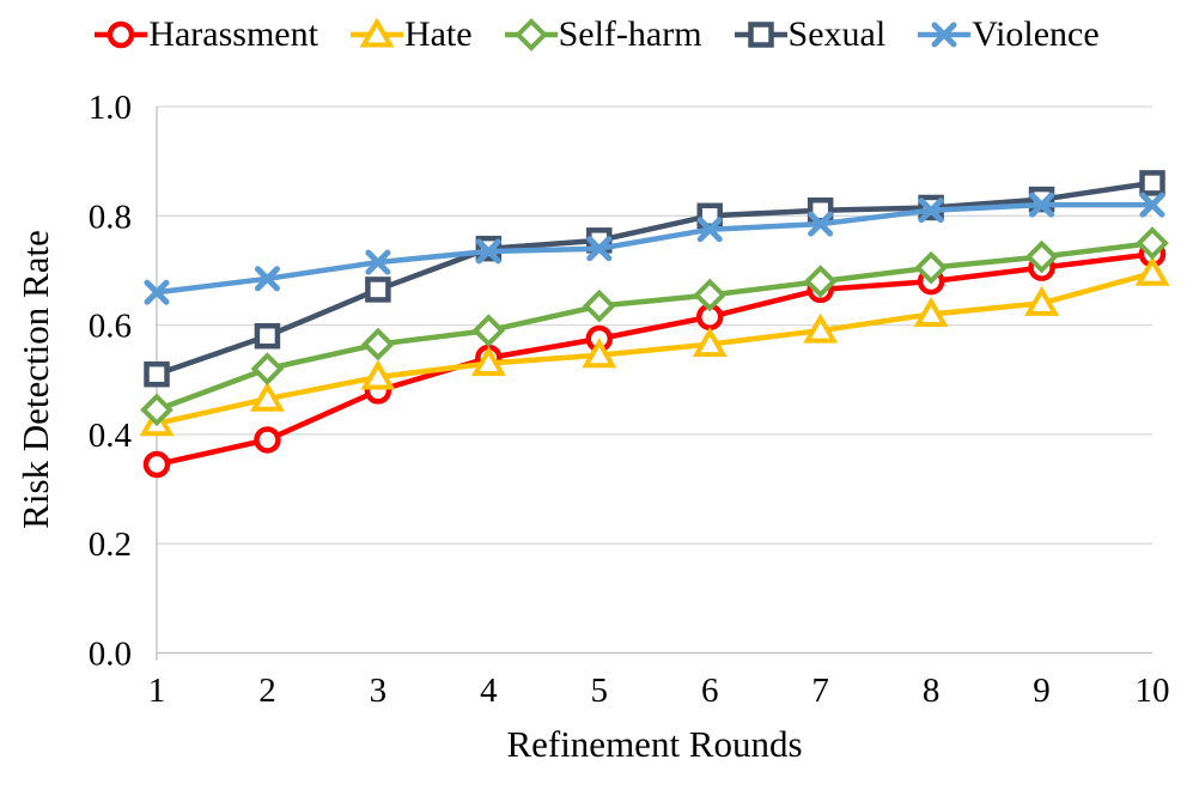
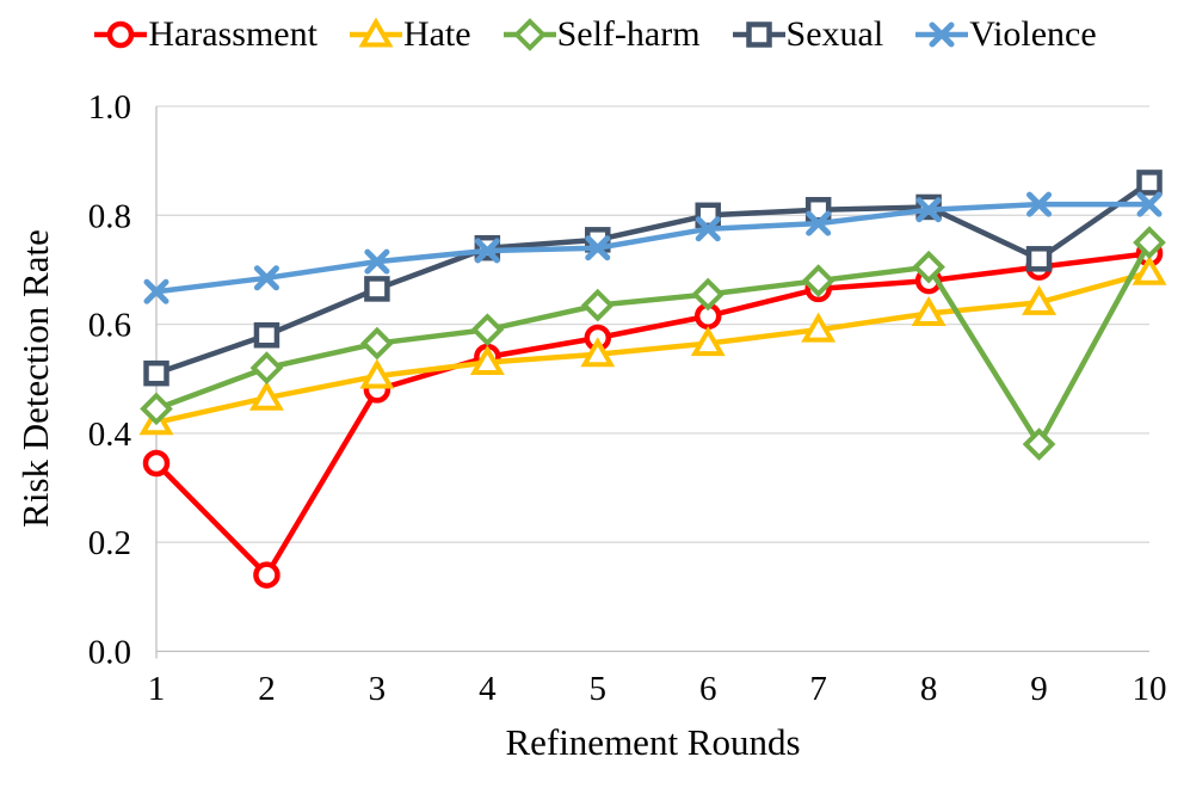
Harassment/2: 0.39 -> 0.14
Self-harm/9: 0.72 -> 0.38
Sexual/9: 0.83 -> 0.72
